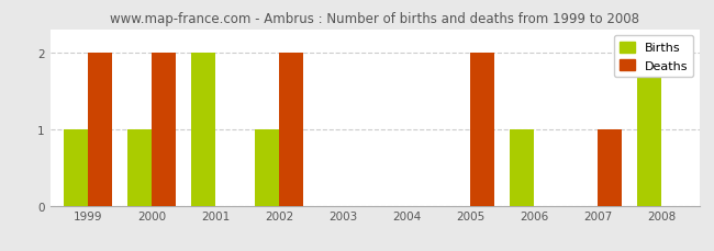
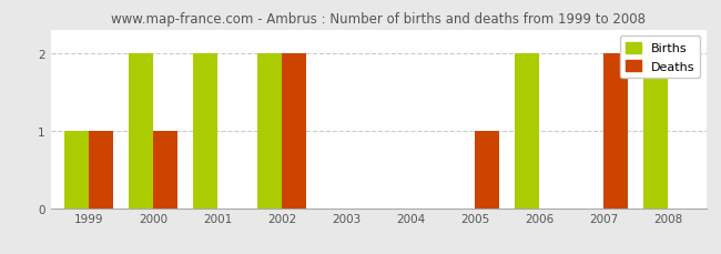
Deaths/1999: 2 -> 1
Births/2000: 1 -> 2
Deaths/2000: 2 -> 1
Births/2002: 1 -> 2
Deaths/2005: 2 -> 1
Births/2006: 1 -> 2
Deaths/2007: 1 -> 2
